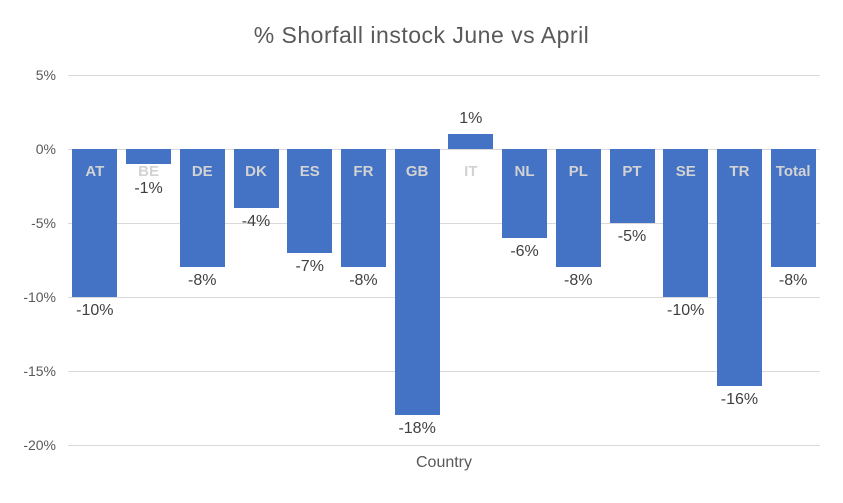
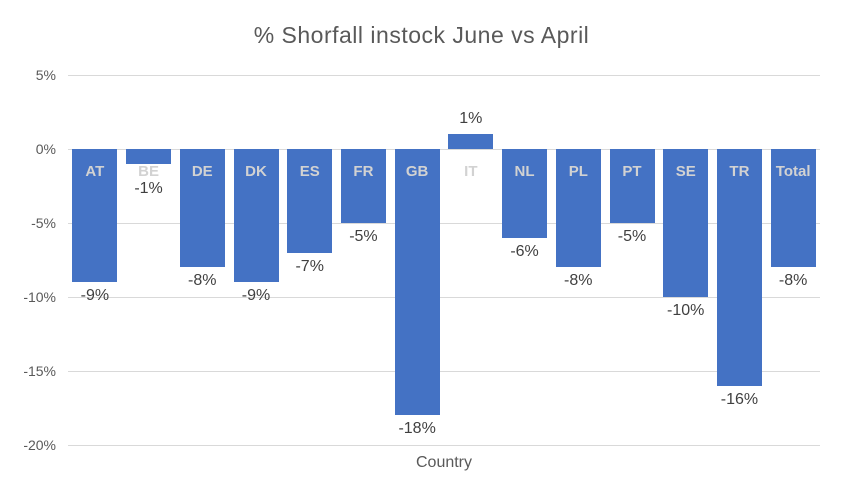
AT: -10% -> -9%
DK: -4% -> -9%
FR: -8% -> -5%
